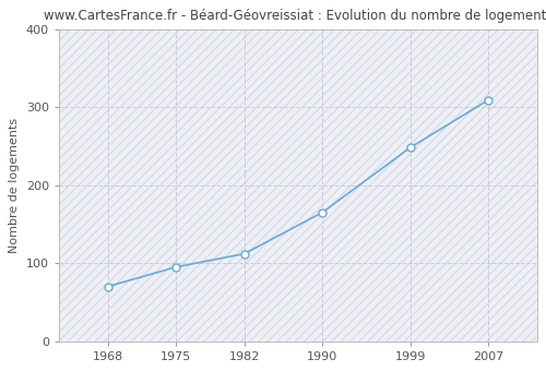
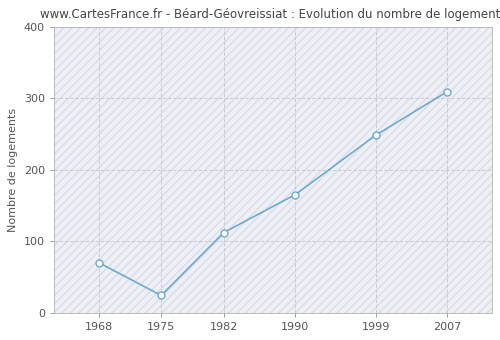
1975: 95 -> 24
